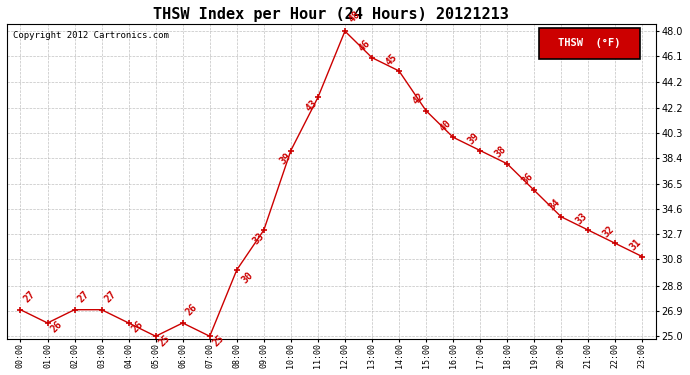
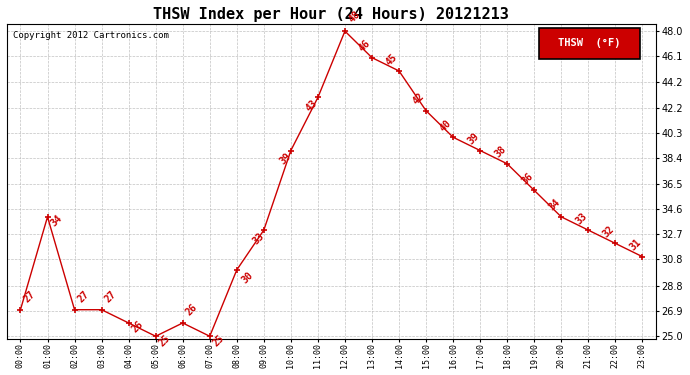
01:00: 26 -> 34
